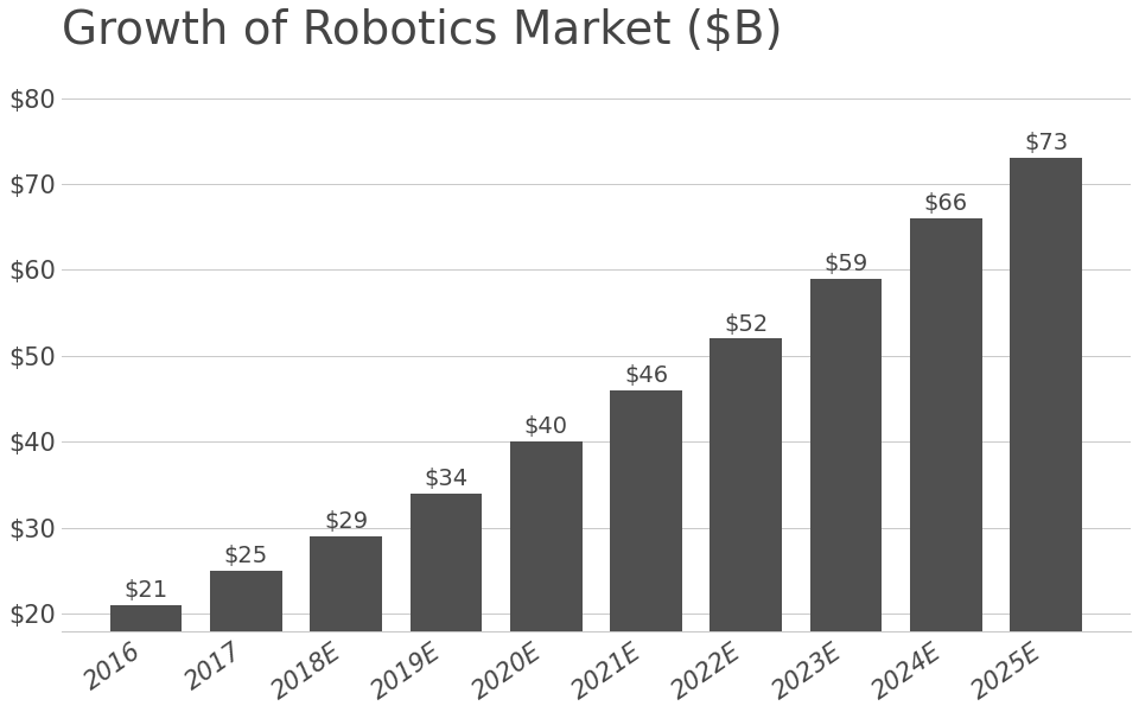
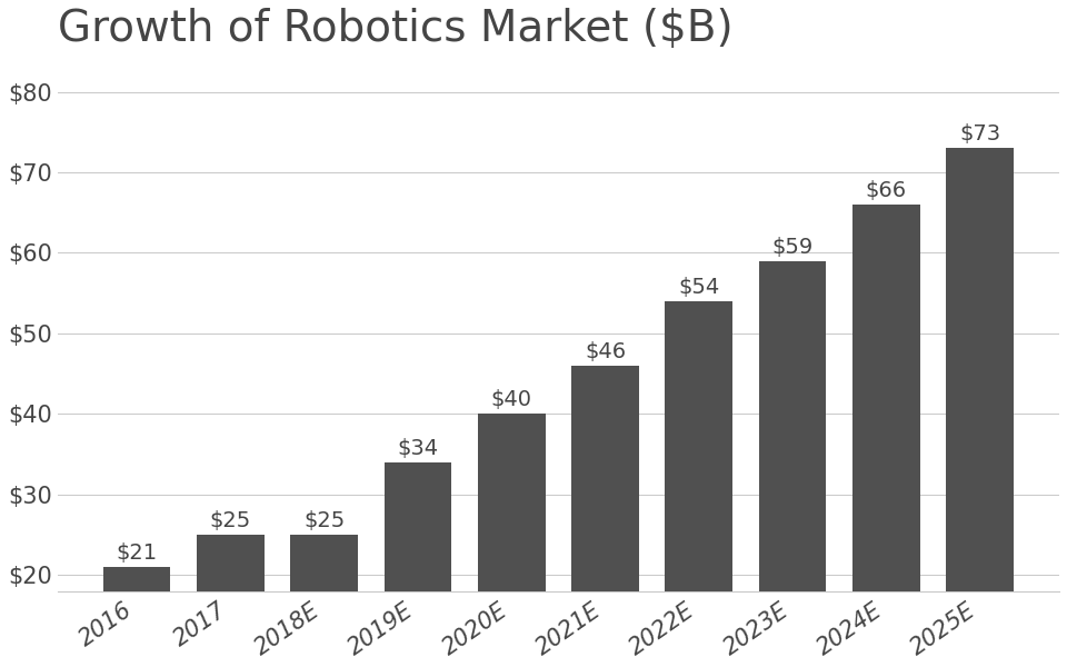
2018E: $29 -> $25
2022E: $52 -> $54
